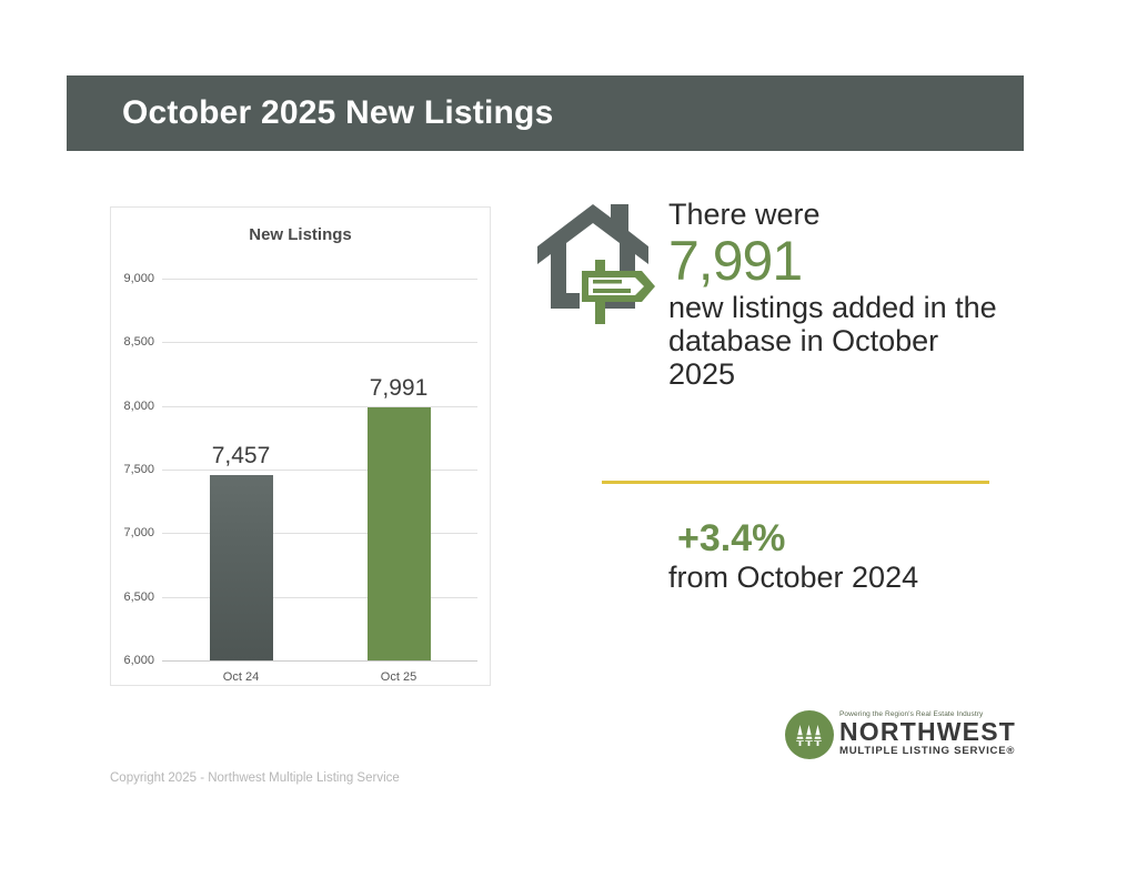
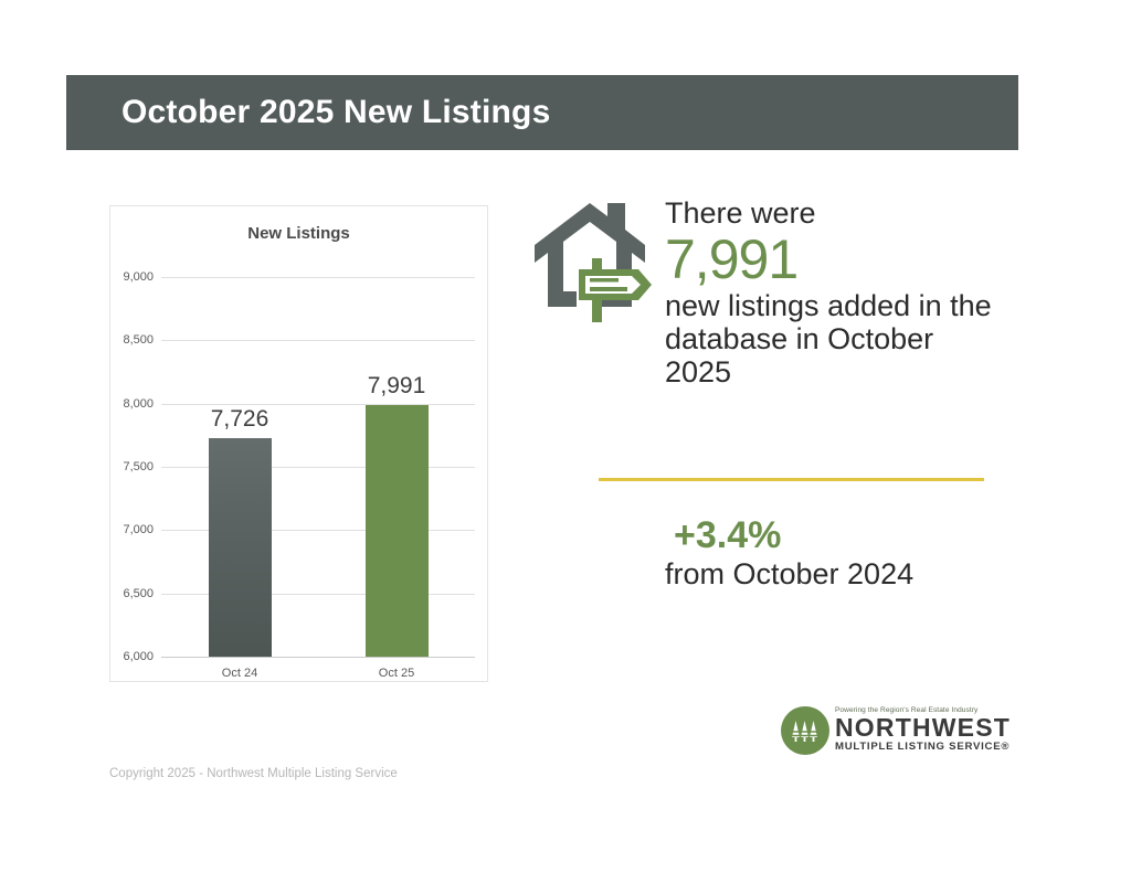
Oct 24: 7,457 -> 7,726
